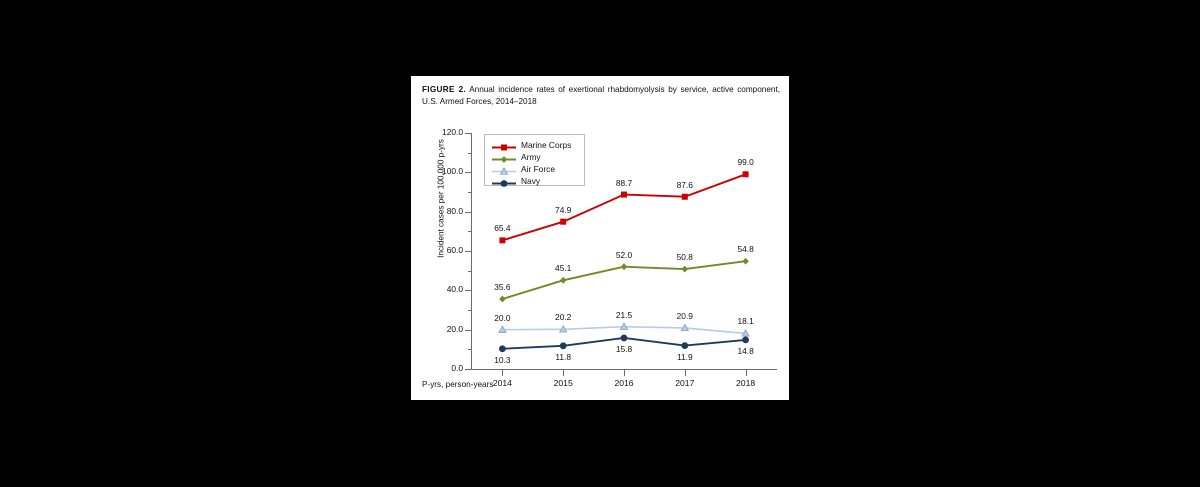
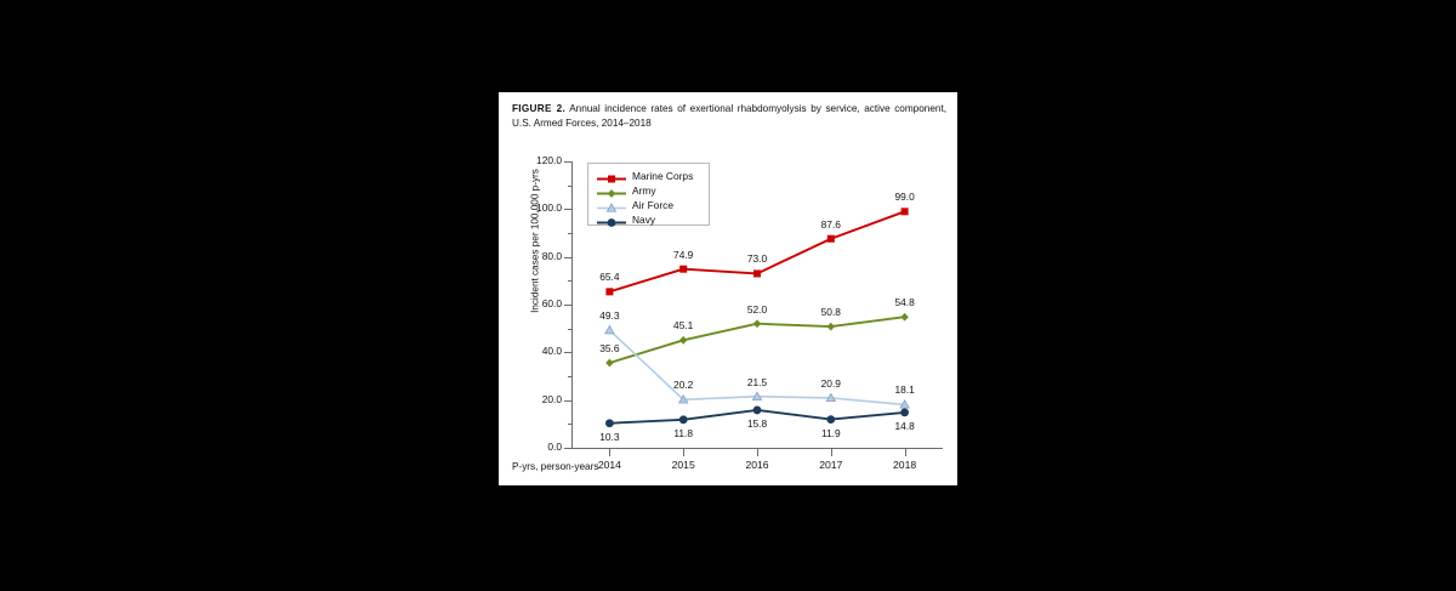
Air Force/2014: 20.0 -> 49.3
Marine Corps/2016: 88.7 -> 73.0
